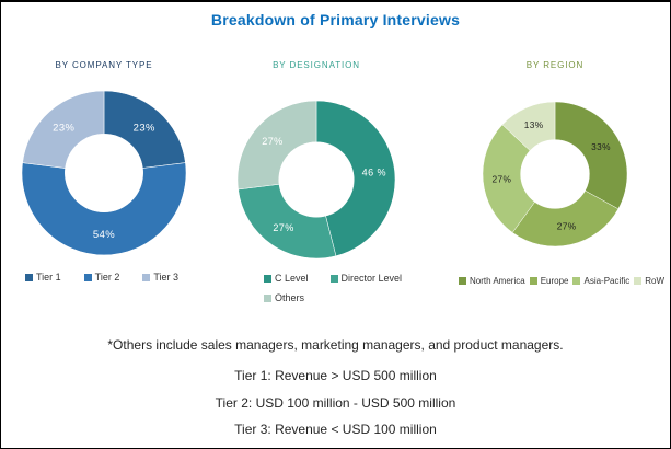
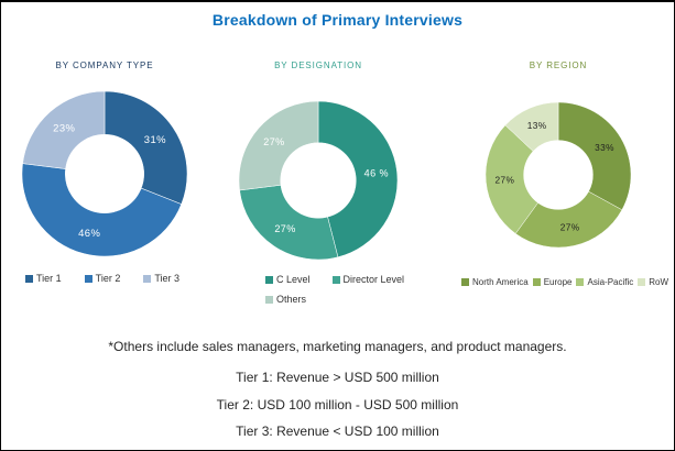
BY COMPANY TYPE/Tier 1: 23% -> 31%
BY COMPANY TYPE/Tier 2: 54% -> 46%
